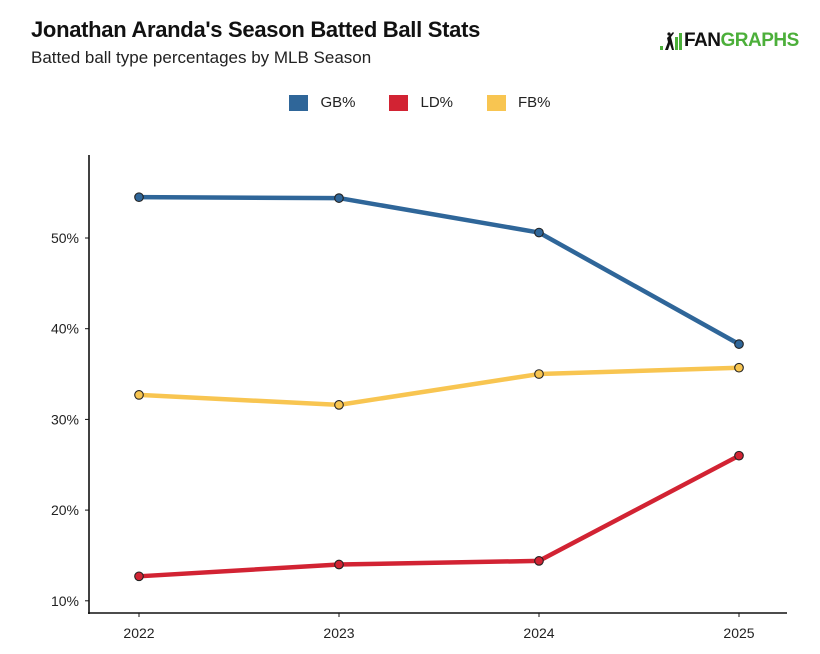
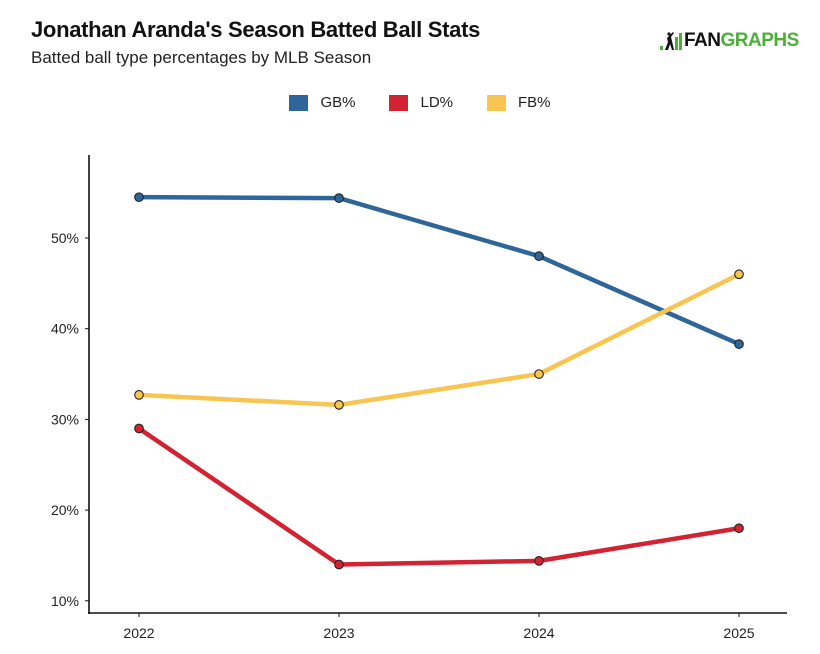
LD%/2022: 13% -> 29%
GB%/2024: 51% -> 48%
LD%/2025: 26% -> 18%
FB%/2025: 36% -> 46%
